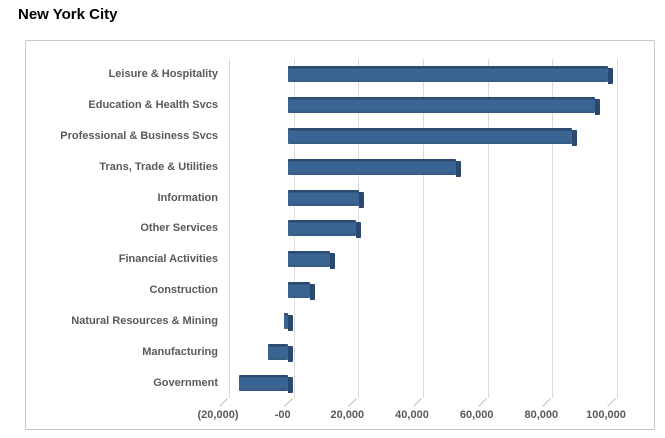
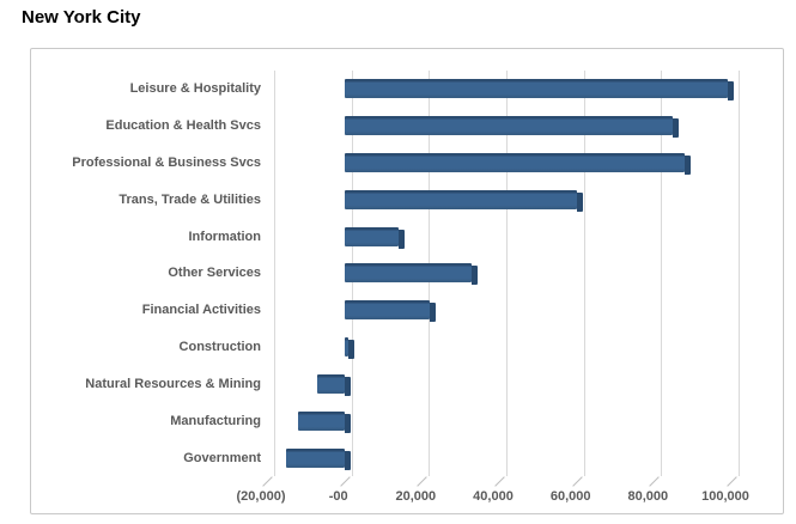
Education & Health Svcs: 95000 -> 85000
Trans, Trade & Utilities: 52000 -> 60000
Information: 22000 -> 14000
Other Services: 21000 -> 33000
Financial Activities: 13000 -> 22000
Construction: 7000 -> 1000
Natural Resources & Mining: -1000 -> -7000
Manufacturing: -6000 -> -12000
